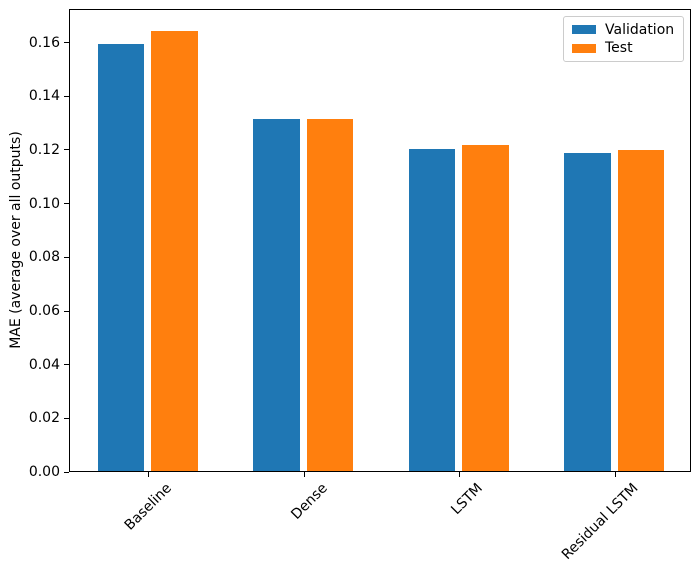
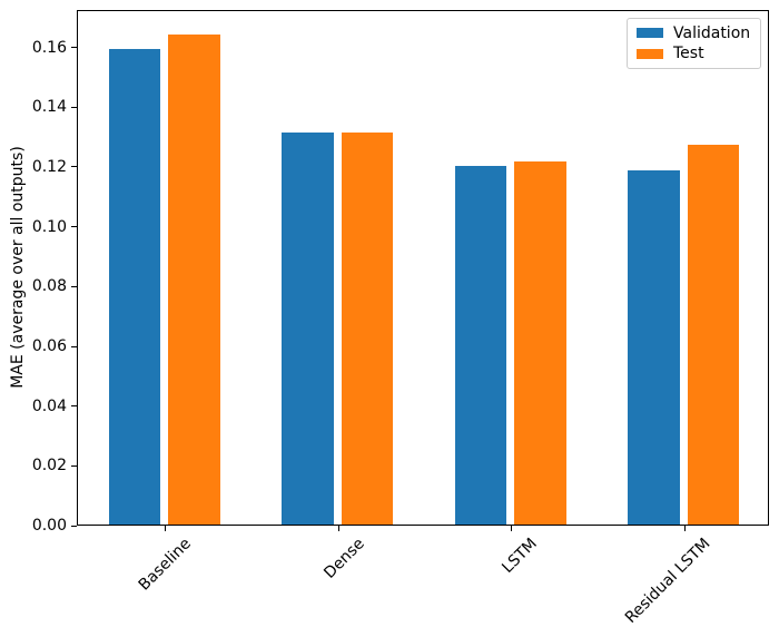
Test/Residual LSTM: 0.119 -> 0.127
